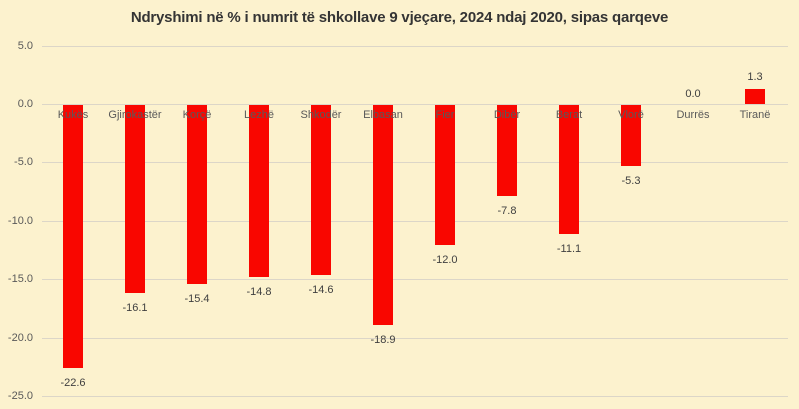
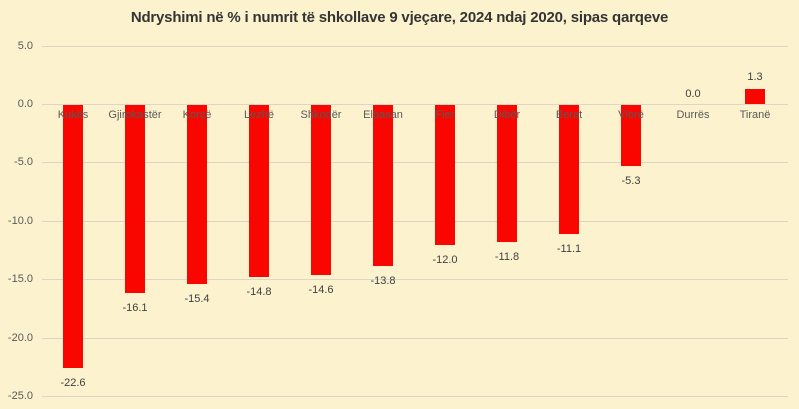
Elbasan: -18.9 -> -13.8
Dibër: -7.8 -> -11.8
